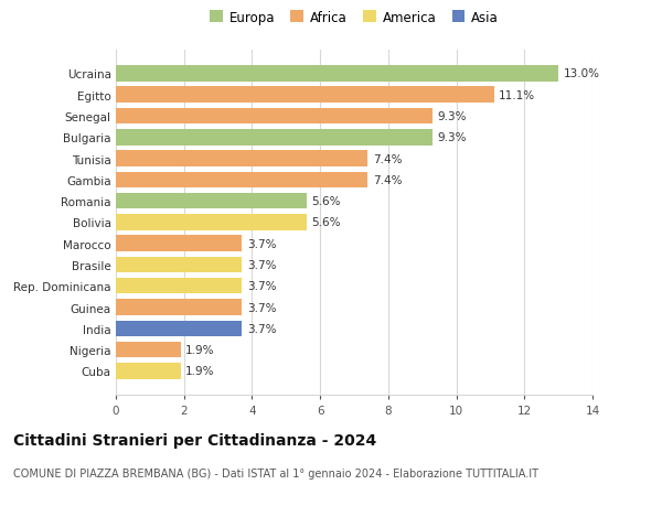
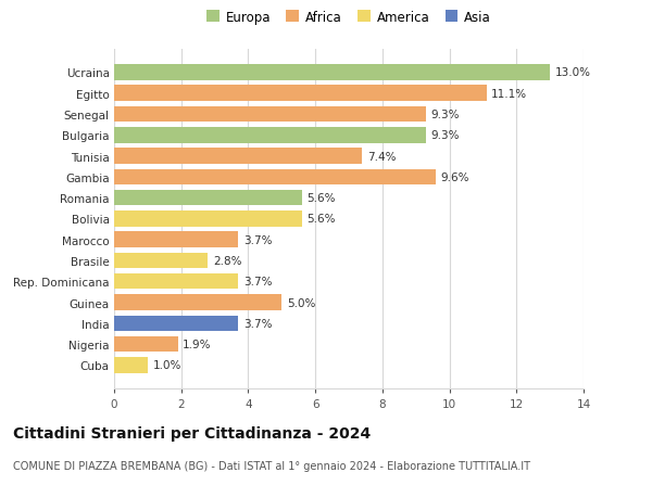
Gambia: 7.4% -> 9.6%
Brasile: 3.7% -> 2.8%
Guinea: 3.7% -> 5.0%
Cuba: 1.9% -> 1.0%
